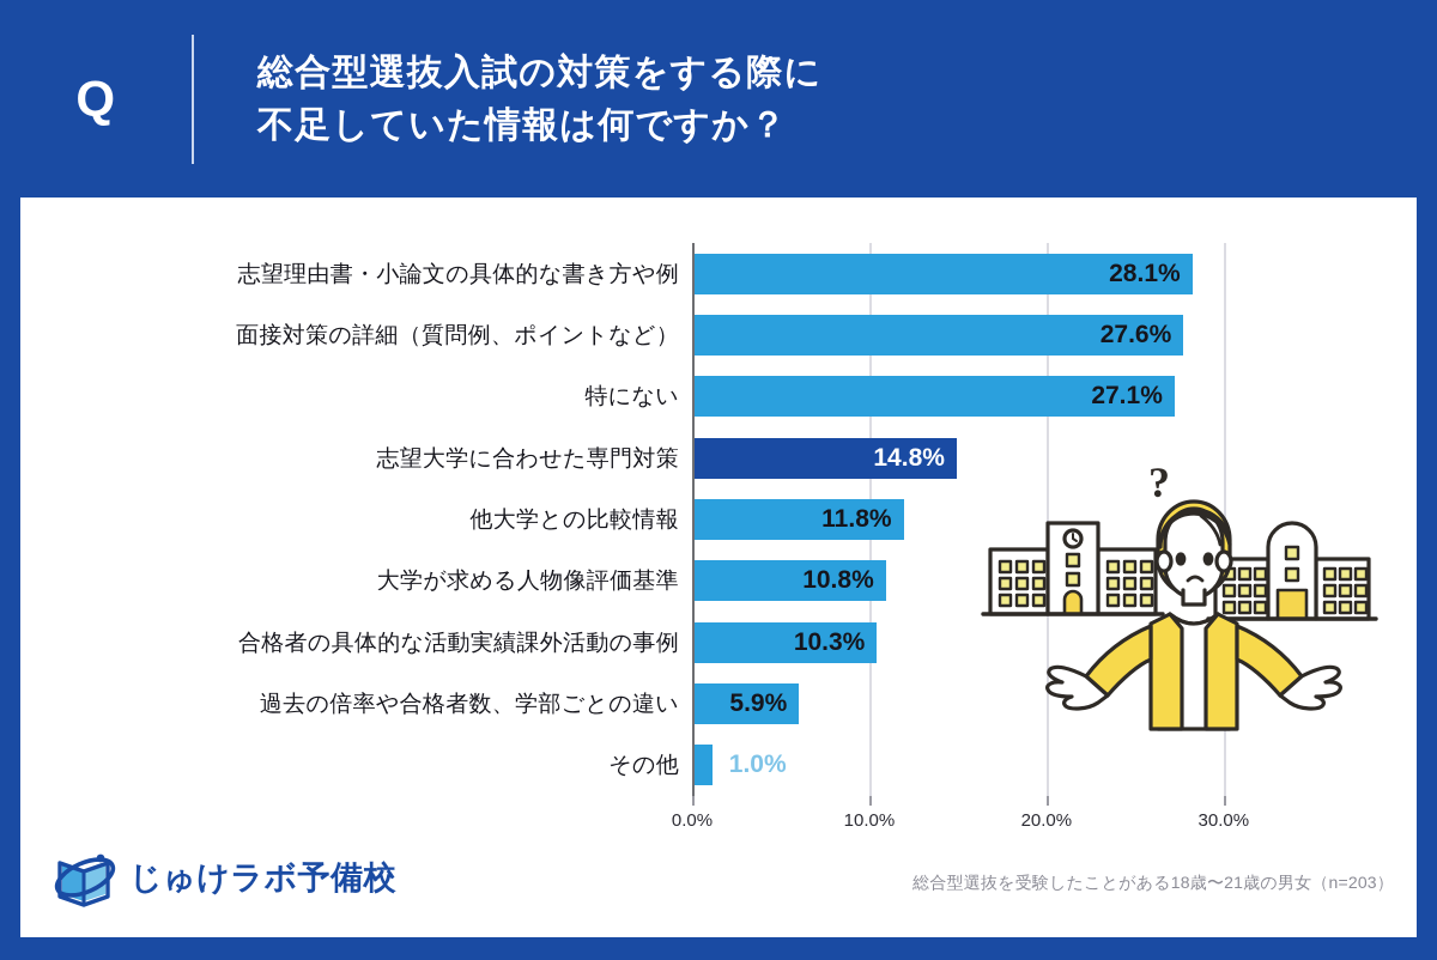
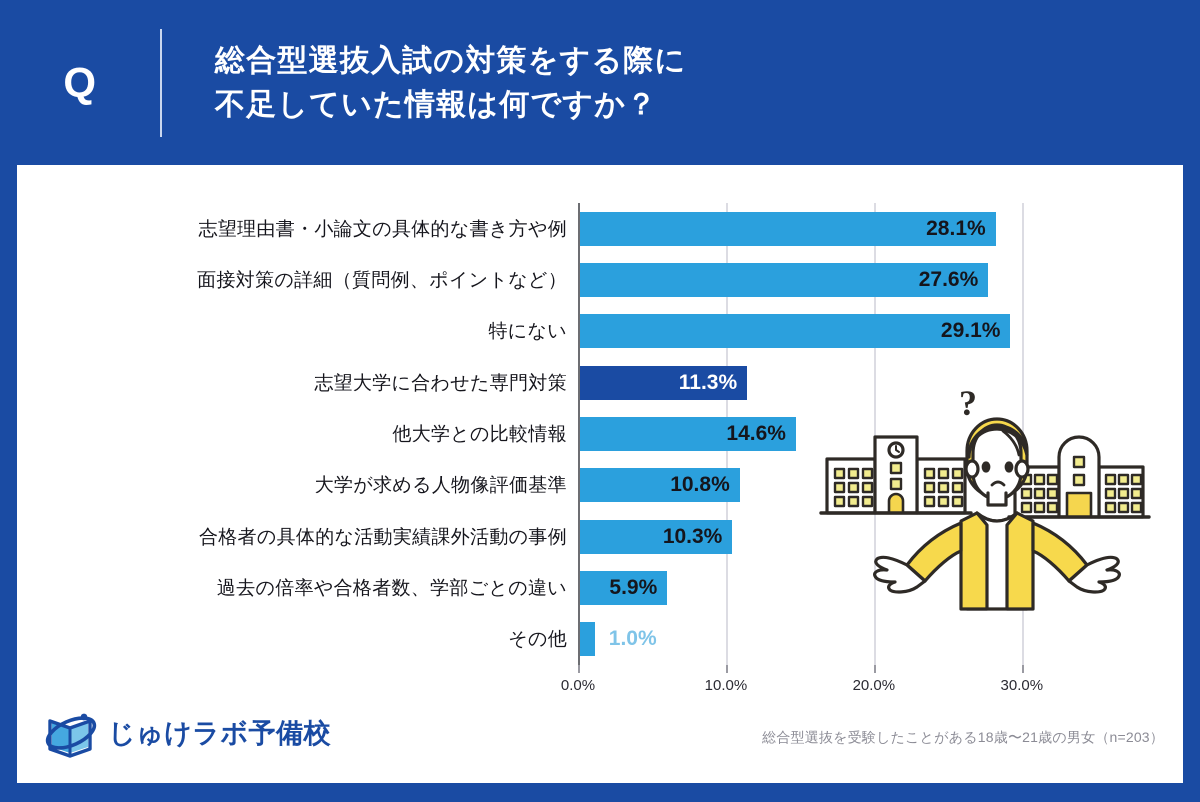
特にない: 27.1% -> 29.1%
志望大学に合わせた専門対策: 14.8% -> 11.3%
他大学との比較情報: 11.8% -> 14.6%
